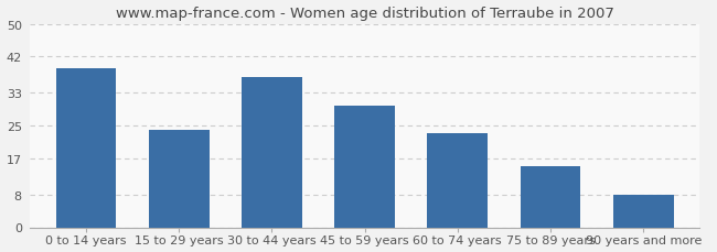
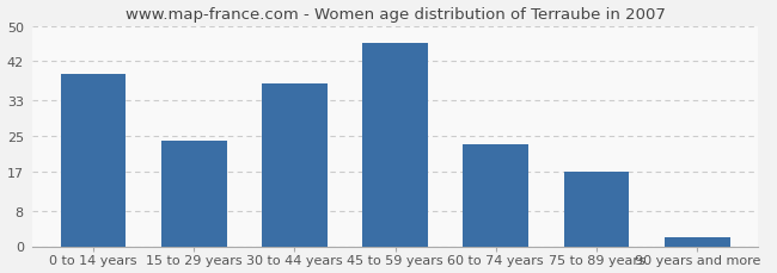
45 to 59 years: 30 -> 46
75 to 89 years: 15 -> 17
90 years and more: 8 -> 2
